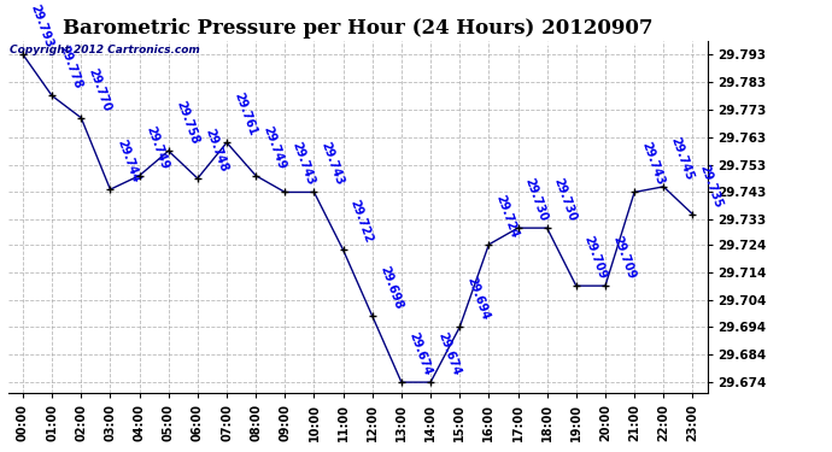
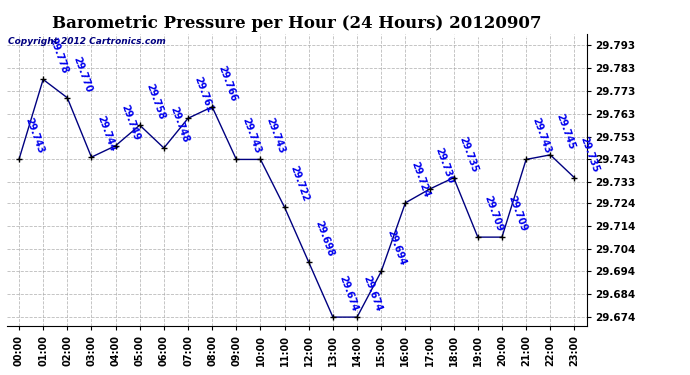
00:00: 29.793 -> 29.743
08:00: 29.749 -> 29.766
18:00: 29.730 -> 29.735
